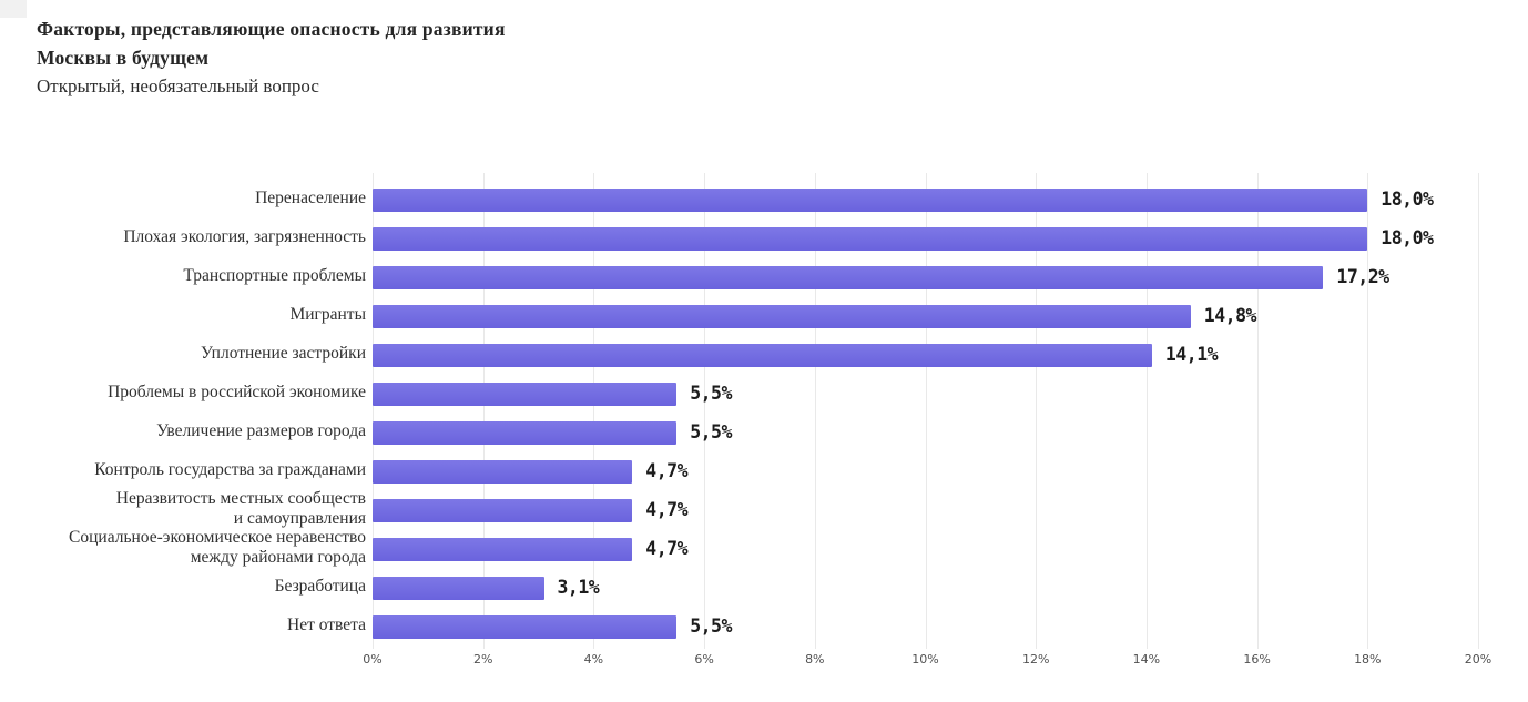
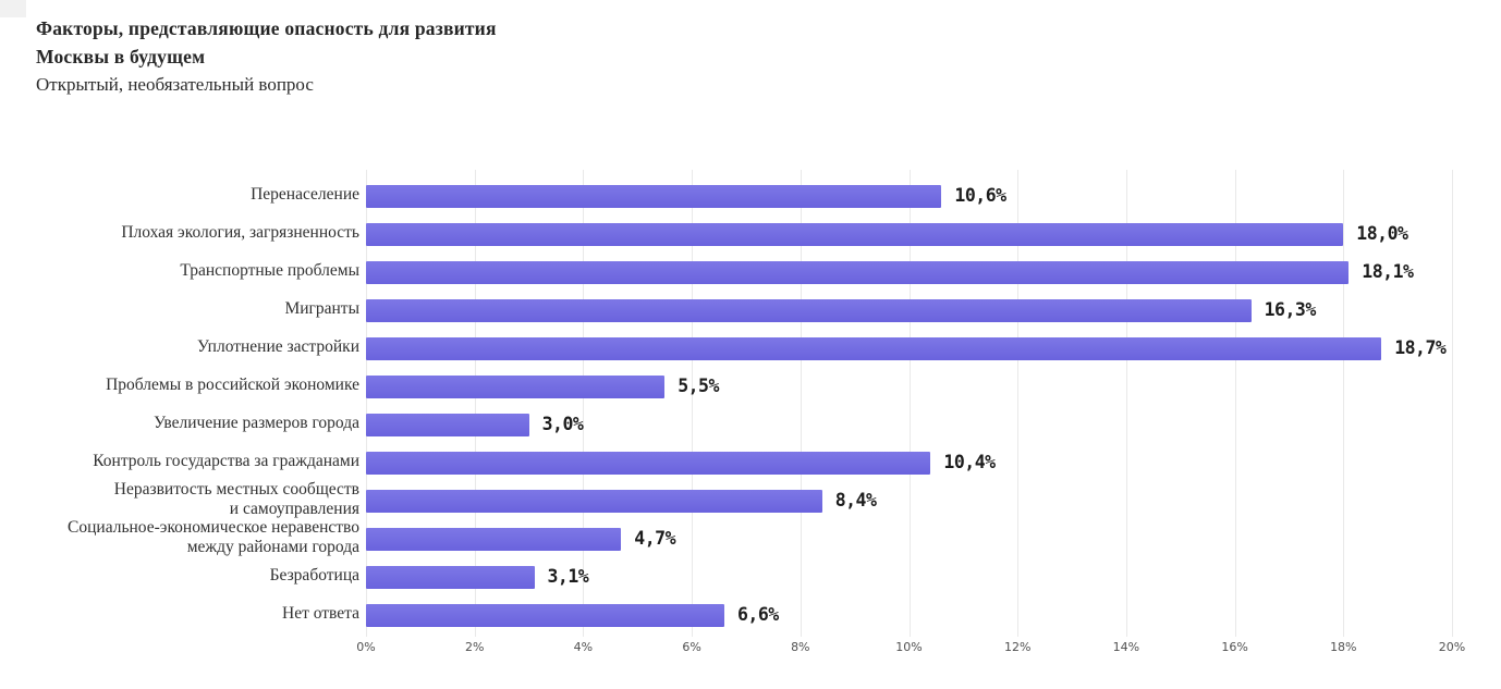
Перенаселение: 18,0% -> 10,6%
Транспортные проблемы: 17,2% -> 18,1%
Мигранты: 14,8% -> 16,3%
Уплотнение застройки: 14,1% -> 18,7%
Увеличение размеров города: 5,5% -> 3,0%
Контроль государства за гражданами: 4,7% -> 10,4%
Неразвитость местных сообществ и самоуправления: 4,7% -> 8,4%
Нет ответа: 5,5% -> 6,6%
